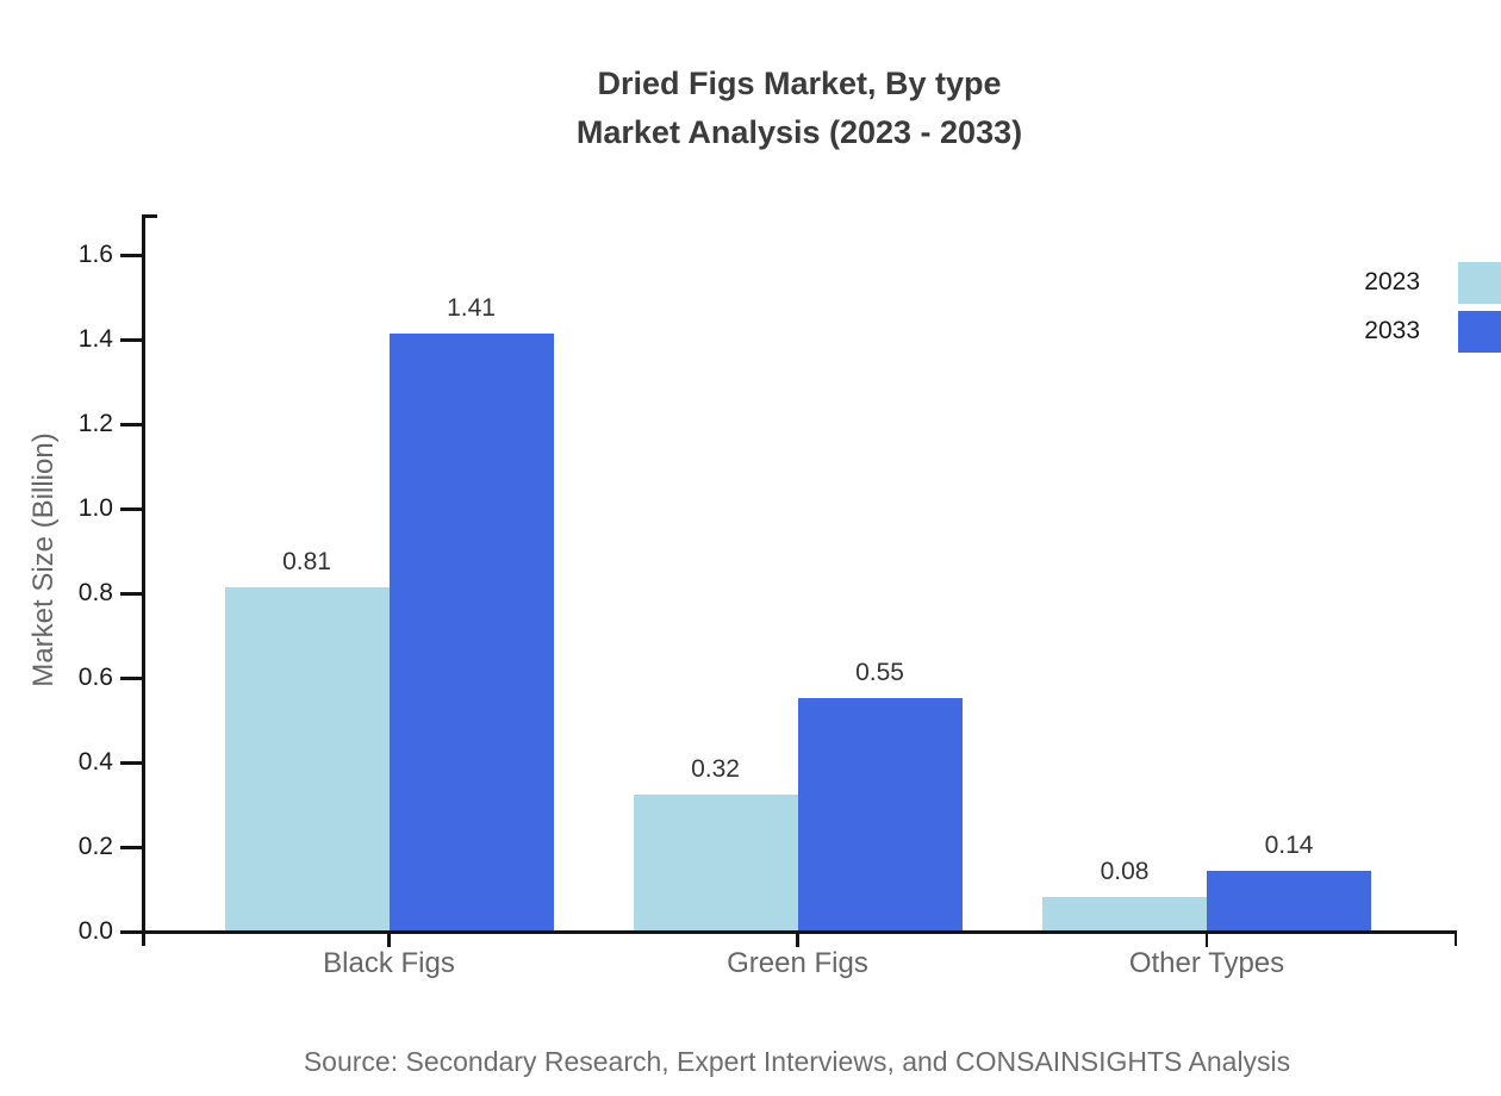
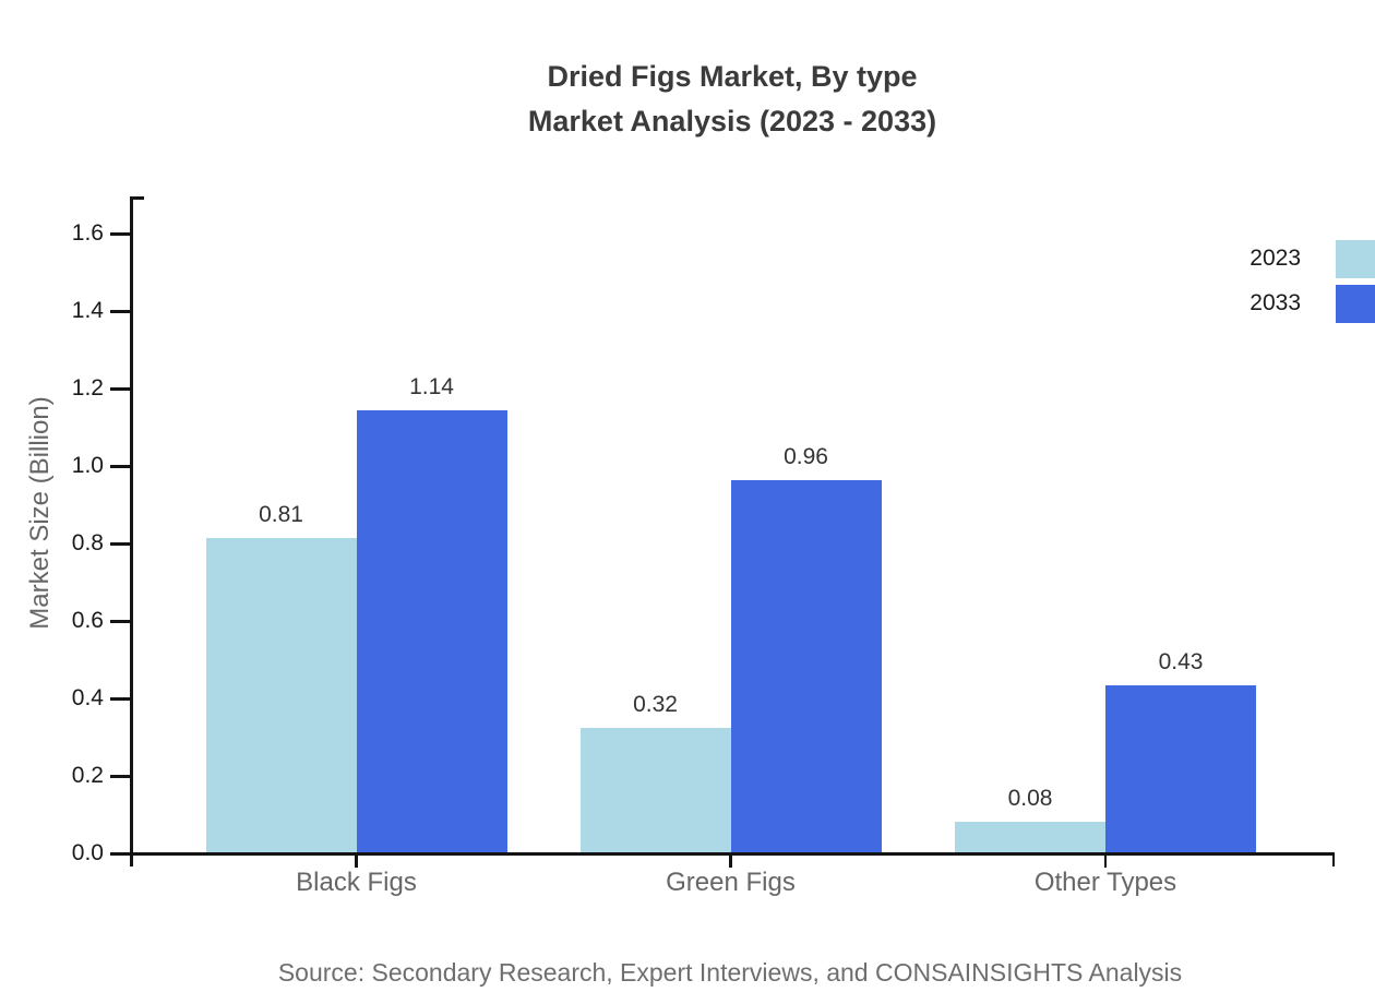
2033/Black Figs: 1.41 -> 1.14
2033/Green Figs: 0.55 -> 0.96
2033/Other Types: 0.14 -> 0.43
